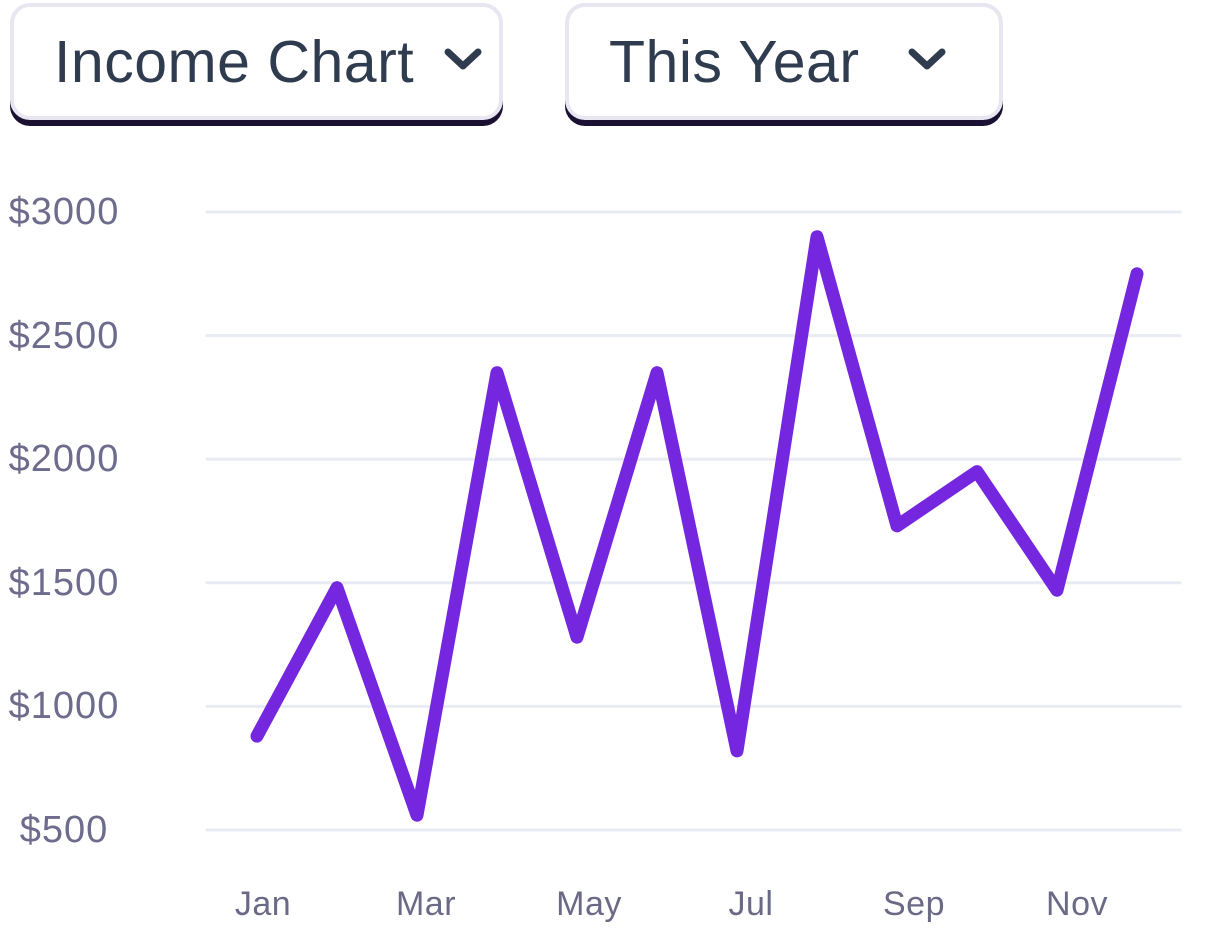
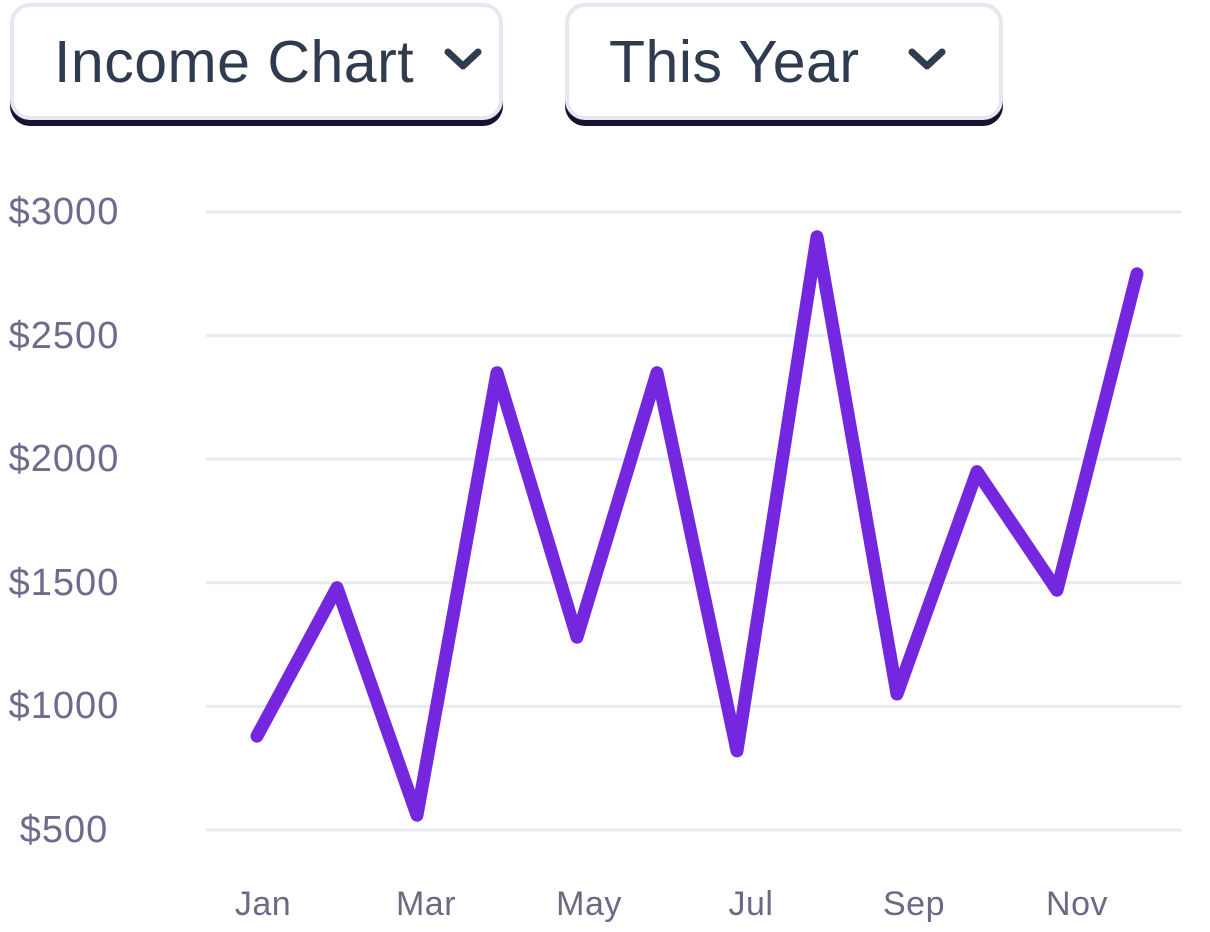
Sep: $1730 -> $1050
